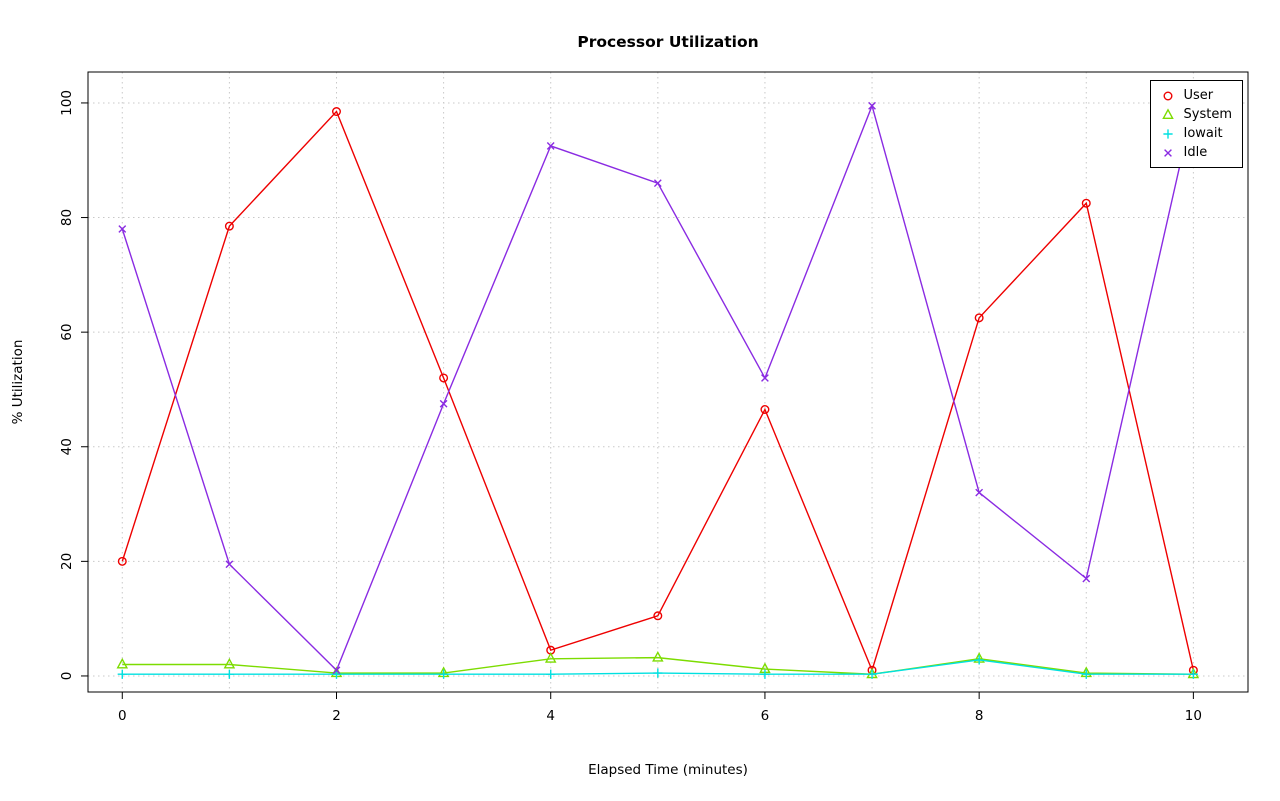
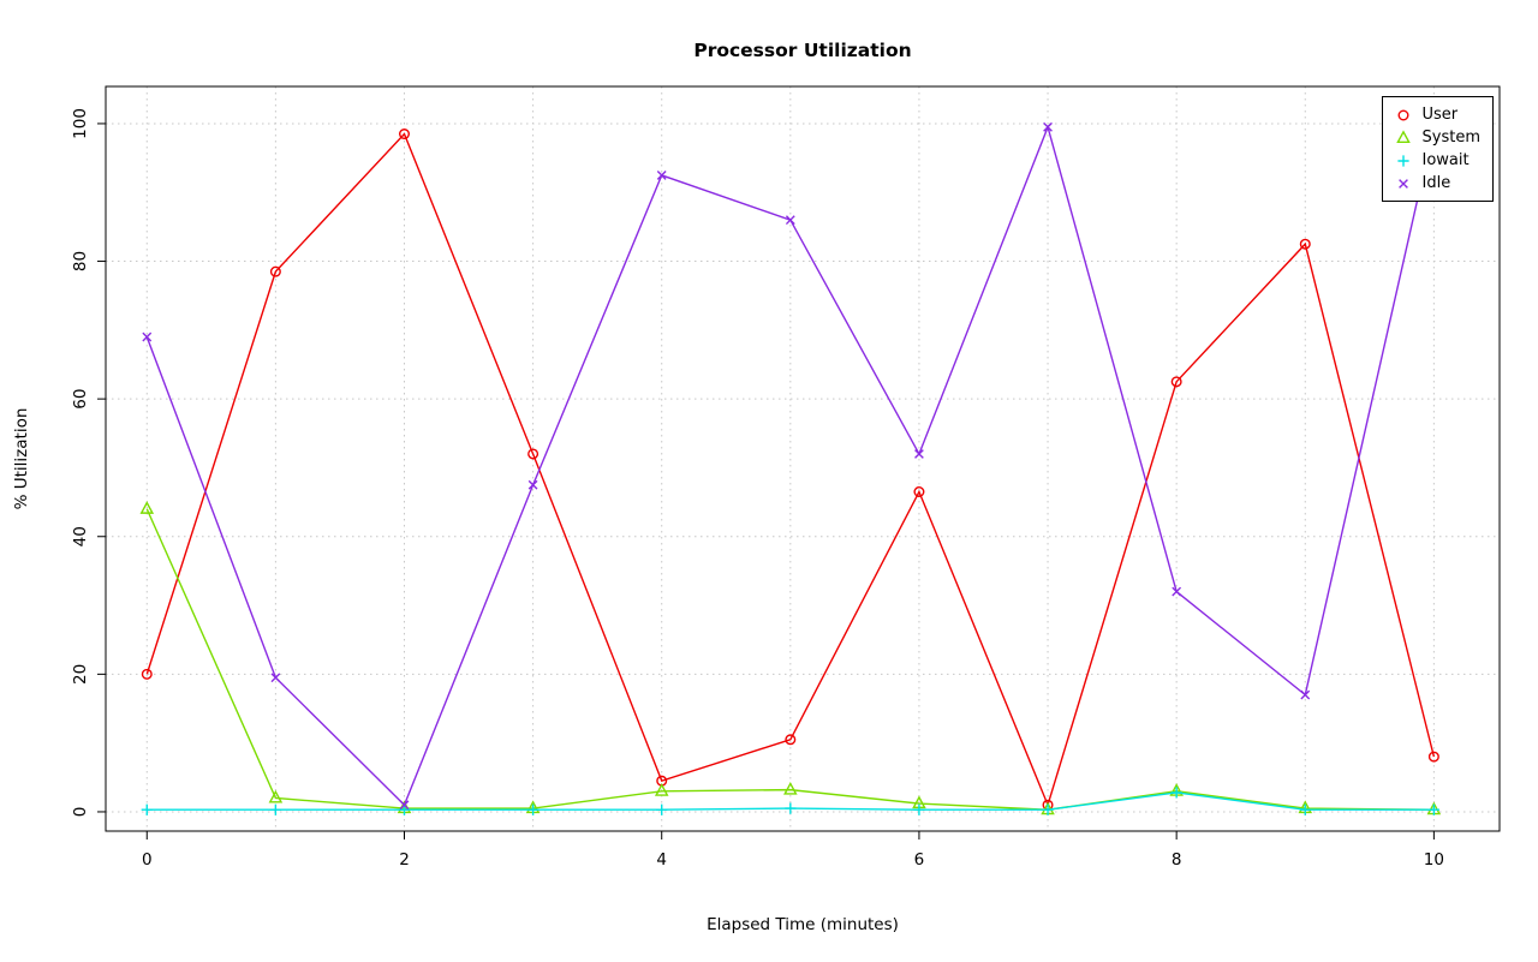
System/0: 2 -> 44
Idle/0: 78 -> 69
User/10: 1 -> 8
